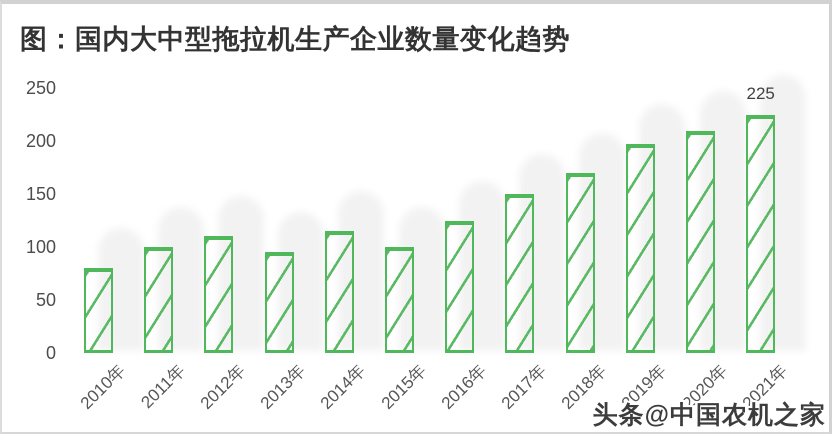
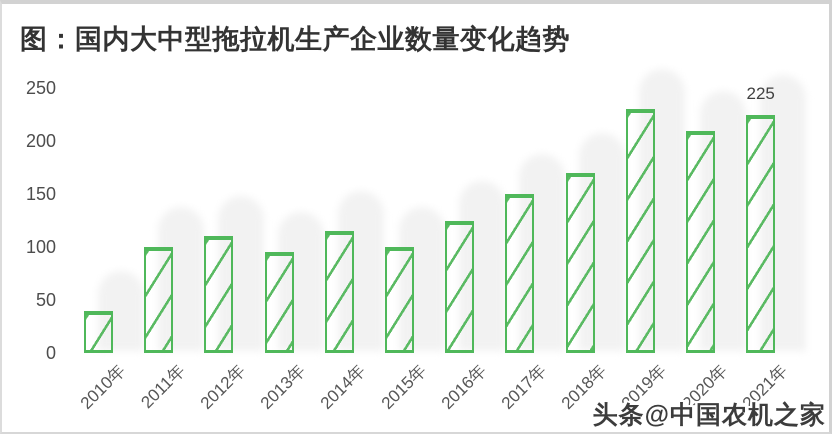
2010年: 80 -> 40
2019年: 197 -> 230
